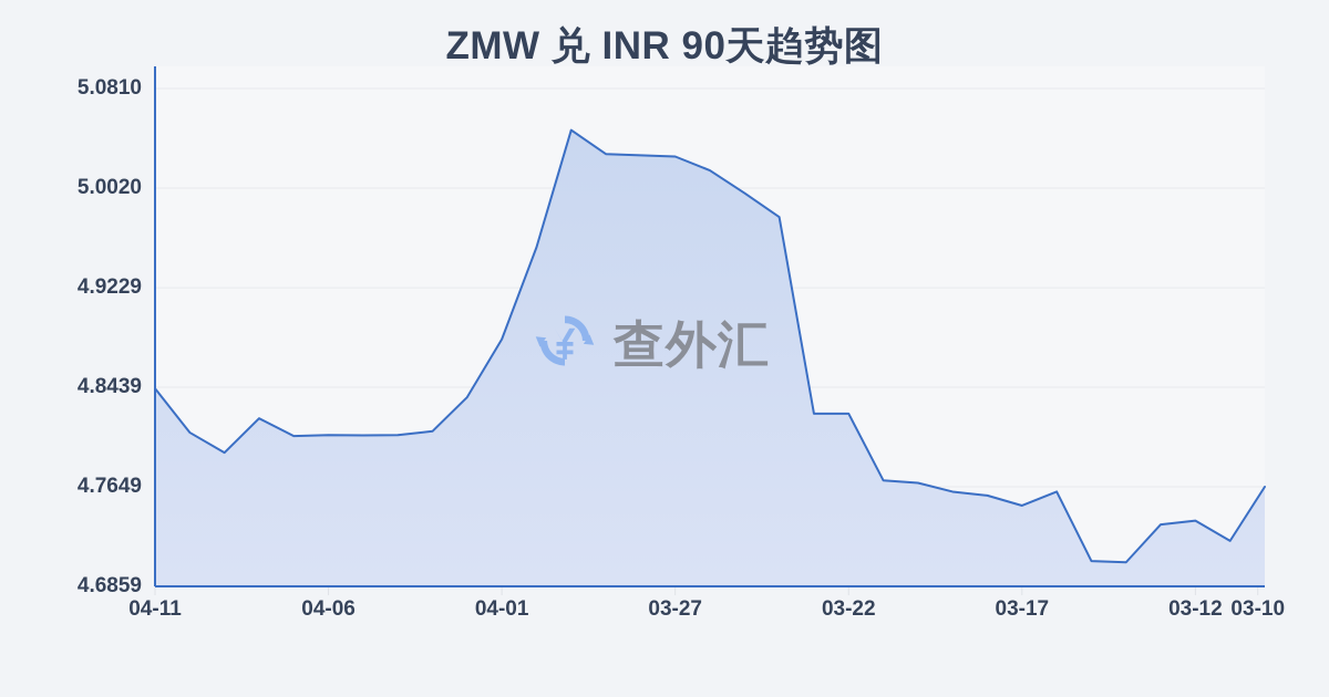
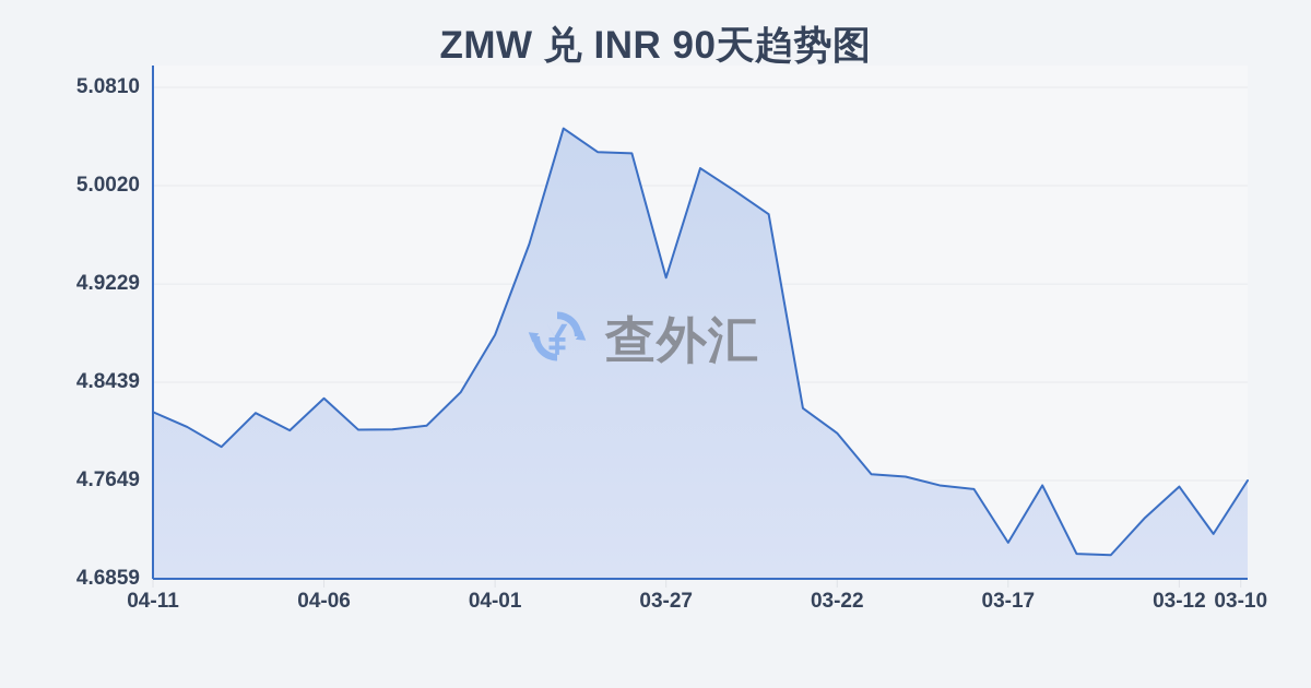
04-11: 4.843 -> 4.820
04-06: 4.806 -> 4.831
03-27: 5.027 -> 4.928
03-22: 4.823 -> 4.803
03-17: 4.750 -> 4.715
03-12: 4.738 -> 4.760
